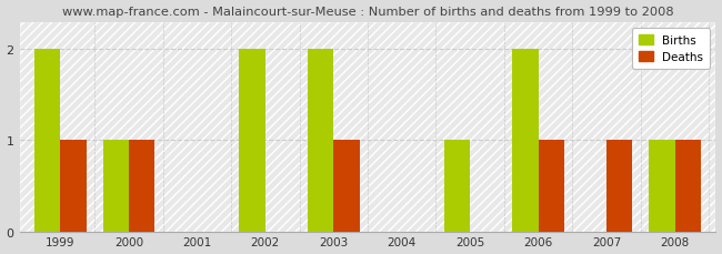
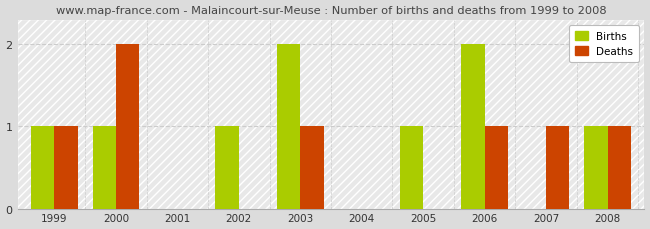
Births/1999: 2 -> 1
Deaths/2000: 1 -> 2
Births/2002: 2 -> 1
